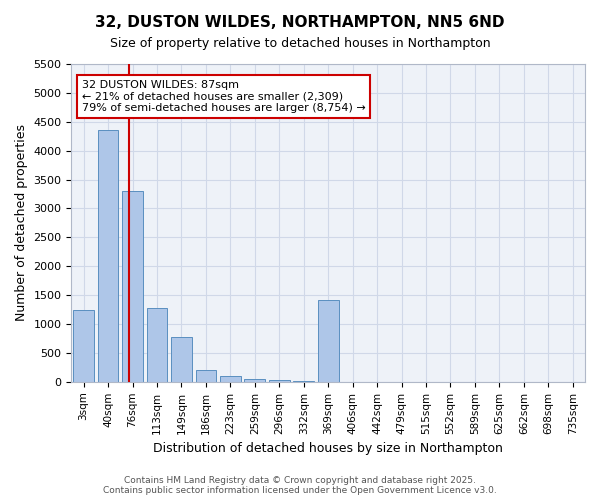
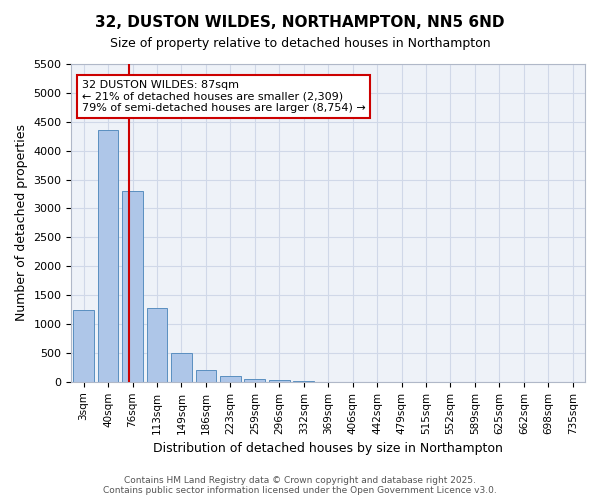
149sqm: 780 -> 500
369sqm: 1420 -> 0
